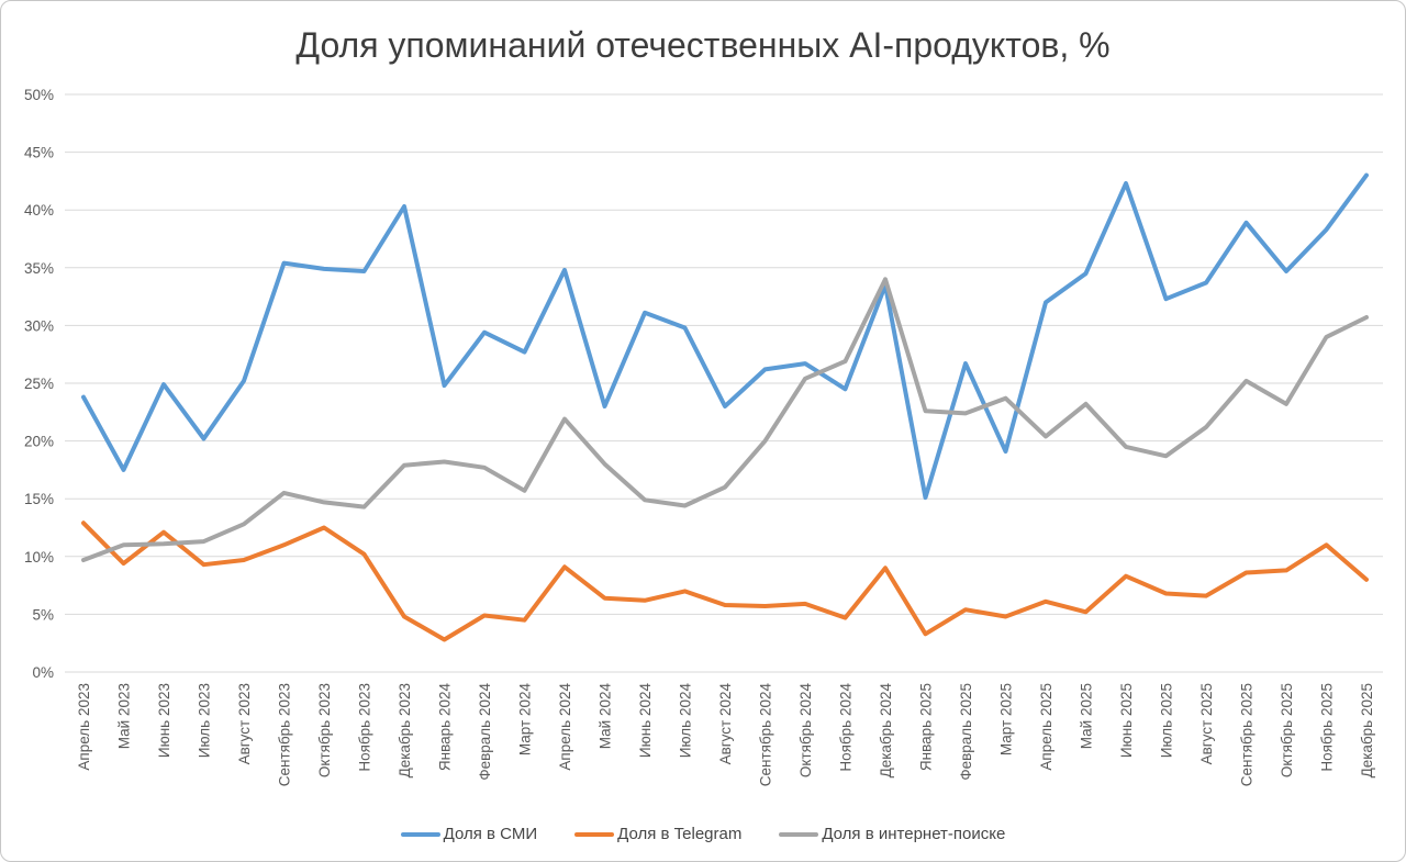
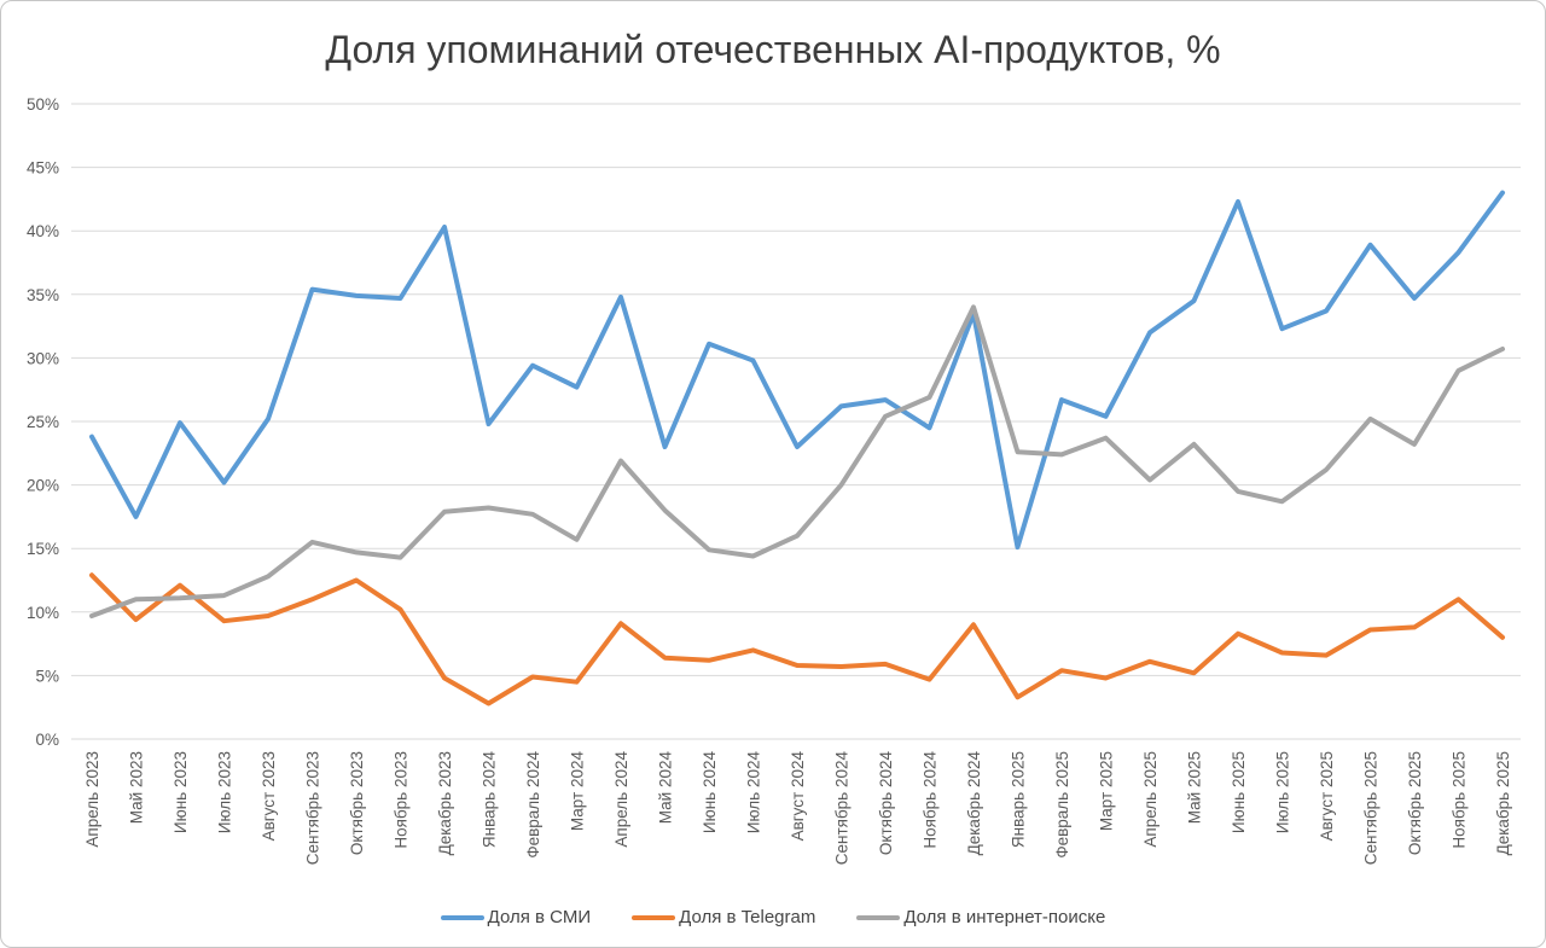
Доля в СМИ/Март 2025: 19.1% -> 25.4%
